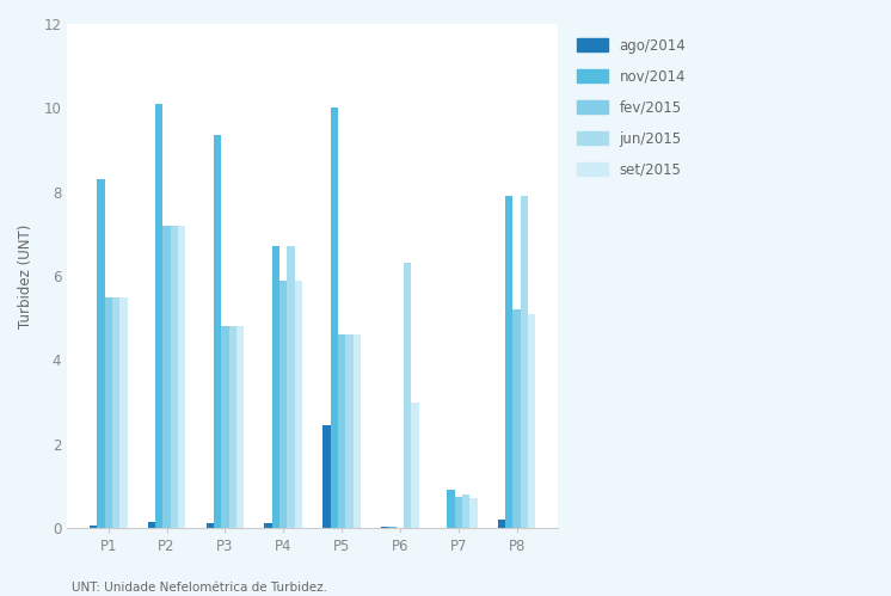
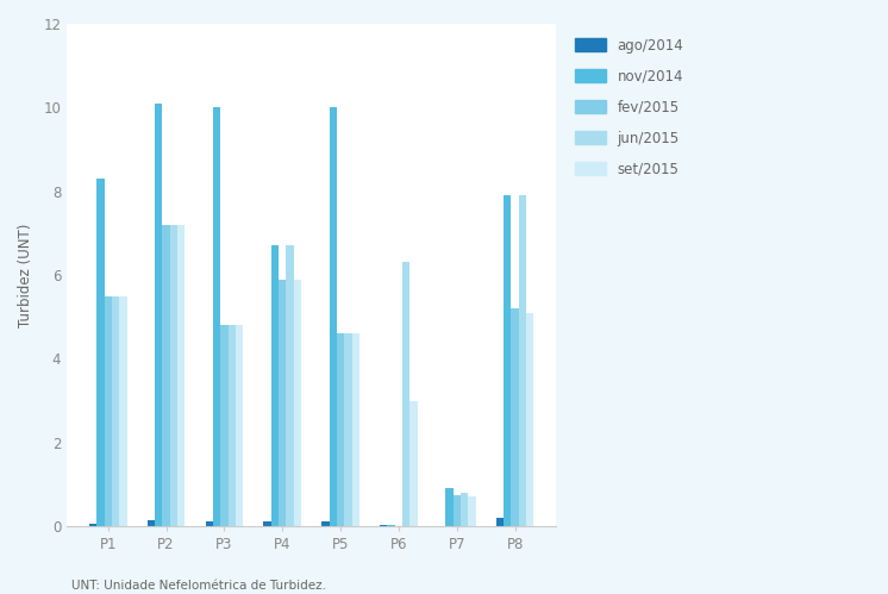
nov/2014/P3: 9.35 -> 10.00
ago/2014/P5: 2.45 -> 0.12
